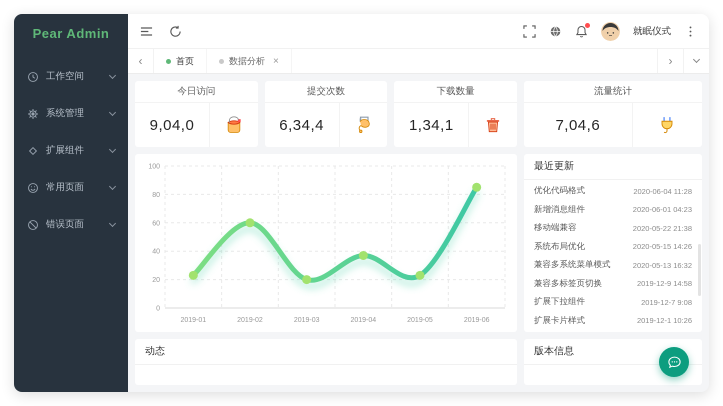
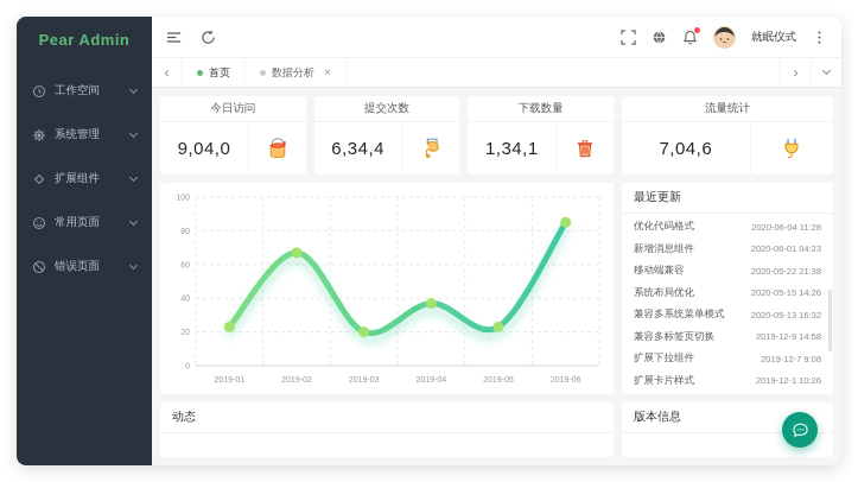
2019-02: 60 -> 67
